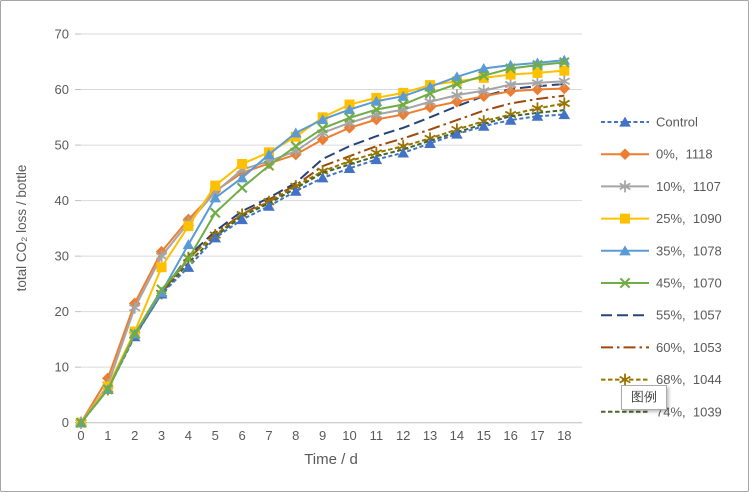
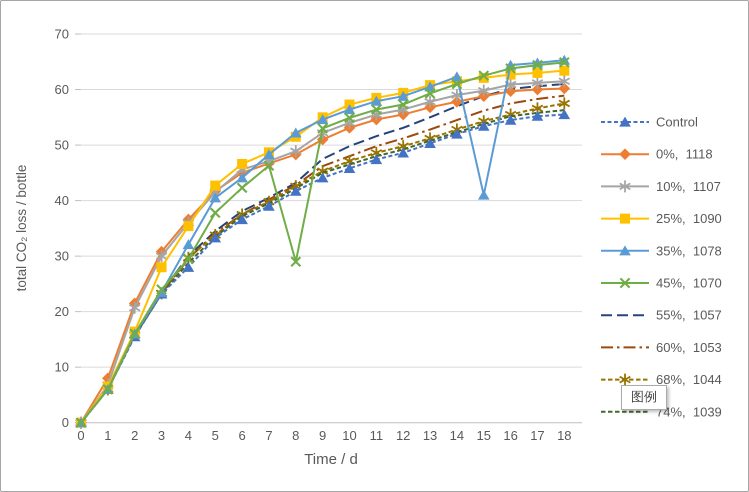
45%, 1070/8: 50 -> 29
35%, 1078/15: 64 -> 41
